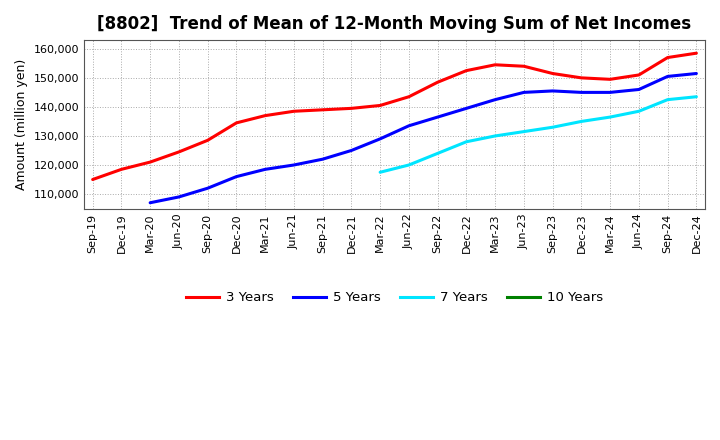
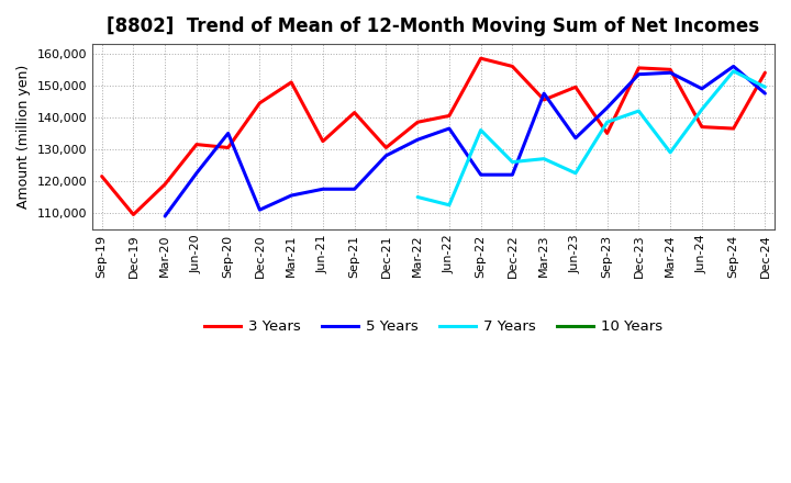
3 Years/Sep-19: 115,000 -> 121,500
3 Years/Dec-19: 118,500 -> 109,500
3 Years/Mar-20: 121,000 -> 119,000
5 Years/Mar-20: 107,000 -> 109,000
3 Years/Jun-20: 124,500 -> 131,500
5 Years/Jun-20: 109,000 -> 122,500
3 Years/Sep-20: 128,500 -> 130,500
5 Years/Sep-20: 112,000 -> 135,000
3 Years/Dec-20: 134,500 -> 144,500
5 Years/Dec-20: 116,000 -> 111,000
3 Years/Mar-21: 137,000 -> 151,000
5 Years/Mar-21: 118,500 -> 115,500
3 Years/Jun-21: 138,500 -> 132,500
5 Years/Jun-21: 120,000 -> 117,500
3 Years/Sep-21: 139,000 -> 141,500
5 Years/Sep-21: 122,000 -> 117,500
3 Years/Dec-21: 139,500 -> 130,500
5 Years/Dec-21: 125,000 -> 128,000
3 Years/Mar-22: 140,500 -> 138,500
5 Years/Mar-22: 129,000 -> 133,000
7 Years/Mar-22: 117,500 -> 115,000
3 Years/Jun-22: 143,500 -> 140,500
5 Years/Jun-22: 133,500 -> 136,500
7 Years/Jun-22: 120,000 -> 112,500
3 Years/Sep-22: 148,500 -> 158,500
5 Years/Sep-22: 136,500 -> 122,000
7 Years/Sep-22: 124,000 -> 136,000
3 Years/Dec-22: 152,500 -> 156,000
5 Years/Dec-22: 139,500 -> 122,000
7 Years/Dec-22: 128,000 -> 126,000
3 Years/Mar-23: 154,500 -> 145,500
5 Years/Mar-23: 142,500 -> 147,500
7 Years/Mar-23: 130,000 -> 127,000
3 Years/Jun-23: 154,000 -> 149,500
5 Years/Jun-23: 145,000 -> 133,500
7 Years/Jun-23: 131,500 -> 122,500
3 Years/Sep-23: 151,500 -> 135,000
5 Years/Sep-23: 145,500 -> 143,000
7 Years/Sep-23: 133,000 -> 138,500
3 Years/Dec-23: 150,000 -> 155,500
5 Years/Dec-23: 145,000 -> 153,500
7 Years/Dec-23: 135,000 -> 142,000
3 Years/Mar-24: 149,500 -> 155,000
5 Years/Mar-24: 145,000 -> 154,000
7 Years/Mar-24: 136,500 -> 129,000
3 Years/Jun-24: 151,000 -> 137,000
5 Years/Jun-24: 146,000 -> 149,000
7 Years/Jun-24: 138,500 -> 142,500
3 Years/Sep-24: 157,000 -> 136,500
5 Years/Sep-24: 150,500 -> 156,000
7 Years/Sep-24: 142,500 -> 154,500
3 Years/Dec-24: 158,500 -> 154,000
5 Years/Dec-24: 151,500 -> 147,500
7 Years/Dec-24: 143,500 -> 149,500
